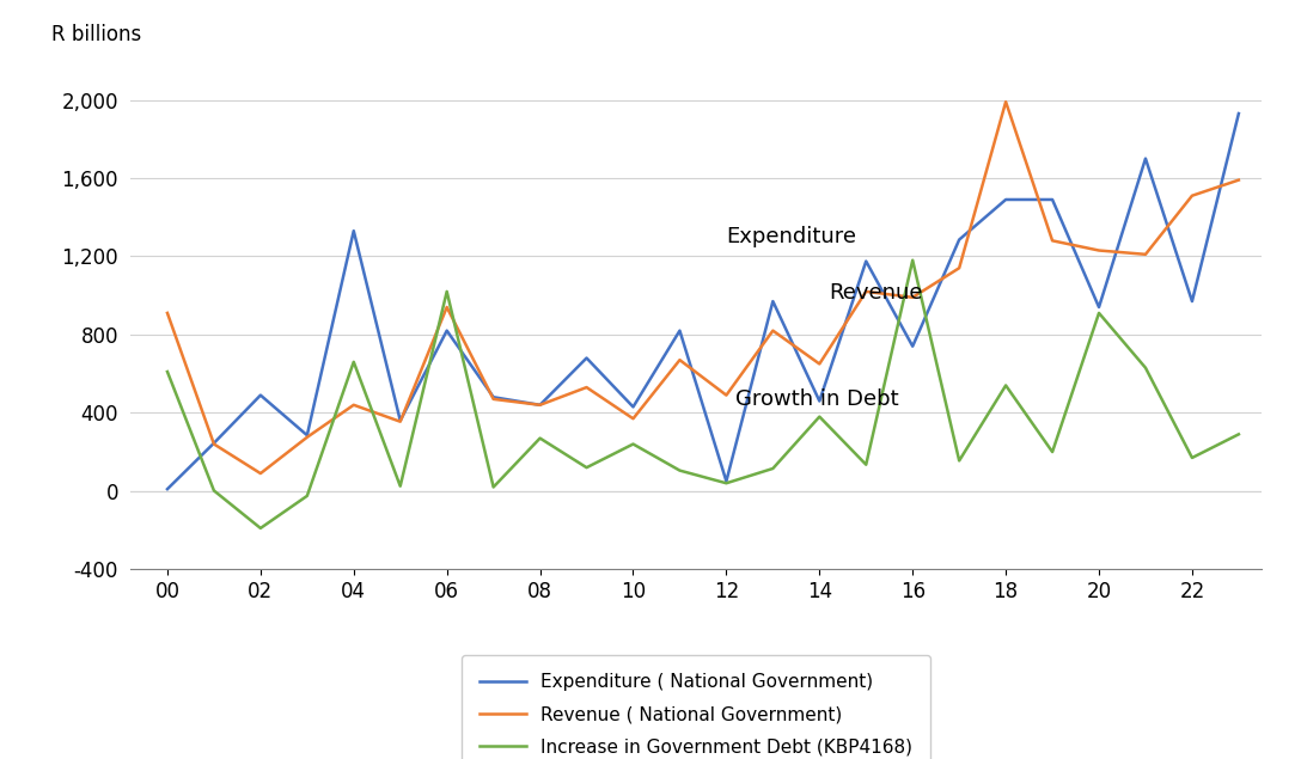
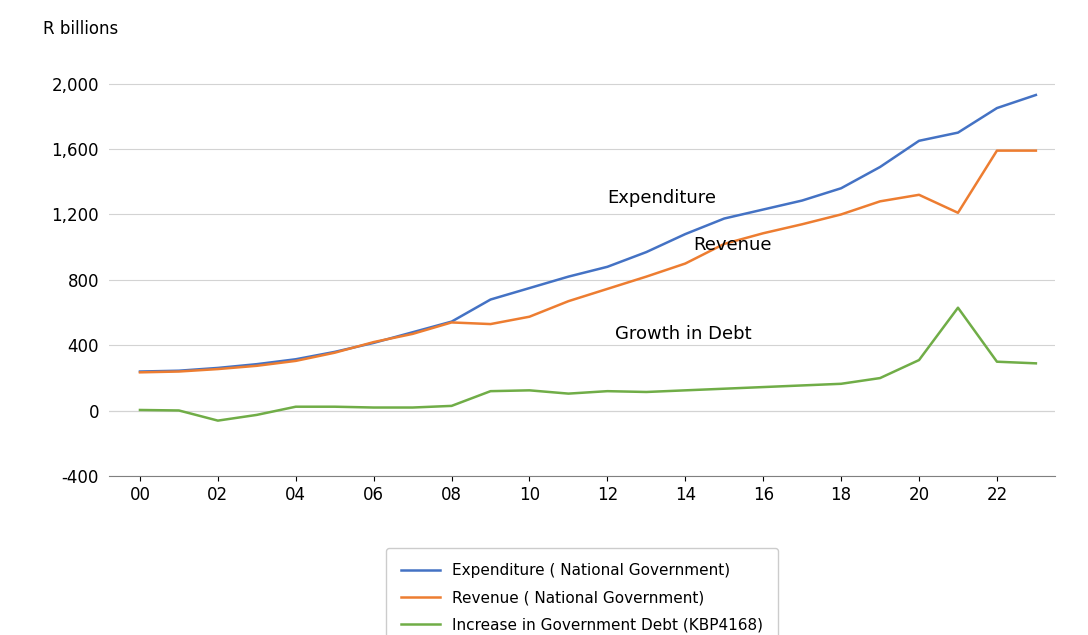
Expenditure ( National Government)/00: 10 -> 240
Revenue ( National Government)/00: 910 -> 240
Increase in Government Debt (KBP4168)/00: 610 -> 0
Expenditure ( National Government)/02: 490 -> 260
Revenue ( National Government)/02: 90 -> 260
Increase in Government Debt (KBP4168)/02: -190 -> -60
Expenditure ( National Government)/04: 1,330 -> 320
Revenue ( National Government)/04: 440 -> 300
Increase in Government Debt (KBP4168)/04: 660 -> 20
Expenditure ( National Government)/06: 820 -> 420
Revenue ( National Government)/06: 940 -> 420
Increase in Government Debt (KBP4168)/06: 1,020 -> 20
Expenditure ( National Government)/08: 440 -> 540
Revenue ( National Government)/08: 440 -> 540
Increase in Government Debt (KBP4168)/08: 270 -> 30
Expenditure ( National Government)/10: 430 -> 750
Revenue ( National Government)/10: 370 -> 580
Increase in Government Debt (KBP4168)/10: 240 -> 120
Expenditure ( National Government)/12: 50 -> 880
Revenue ( National Government)/12: 490 -> 740
Increase in Government Debt (KBP4168)/12: 40 -> 120
Expenditure ( National Government)/14: 460 -> 1,080
Revenue ( National Government)/14: 650 -> 900
Increase in Government Debt (KBP4168)/14: 380 -> 120
Expenditure ( National Government)/16: 740 -> 1,230
Revenue ( National Government)/16: 990 -> 1,080
Increase in Government Debt (KBP4168)/16: 1,180 -> 140
Expenditure ( National Government)/18: 1,490 -> 1,360
Revenue ( National Government)/18: 1,990 -> 1,200
Increase in Government Debt (KBP4168)/18: 540 -> 160
Expenditure ( National Government)/20: 940 -> 1,650
Revenue ( National Government)/20: 1,230 -> 1,320
Increase in Government Debt (KBP4168)/20: 910 -> 310
Expenditure ( National Government)/22: 970 -> 1,850
Revenue ( National Government)/22: 1,510 -> 1,590
Increase in Government Debt (KBP4168)/22: 170 -> 300
